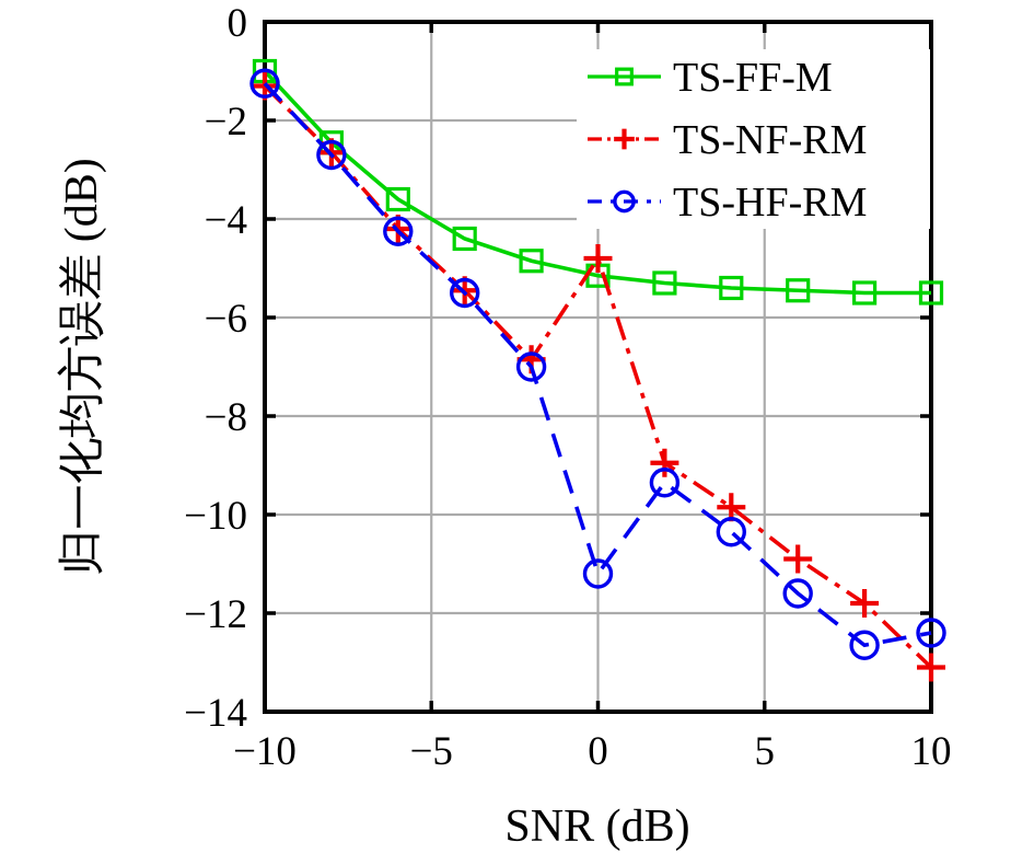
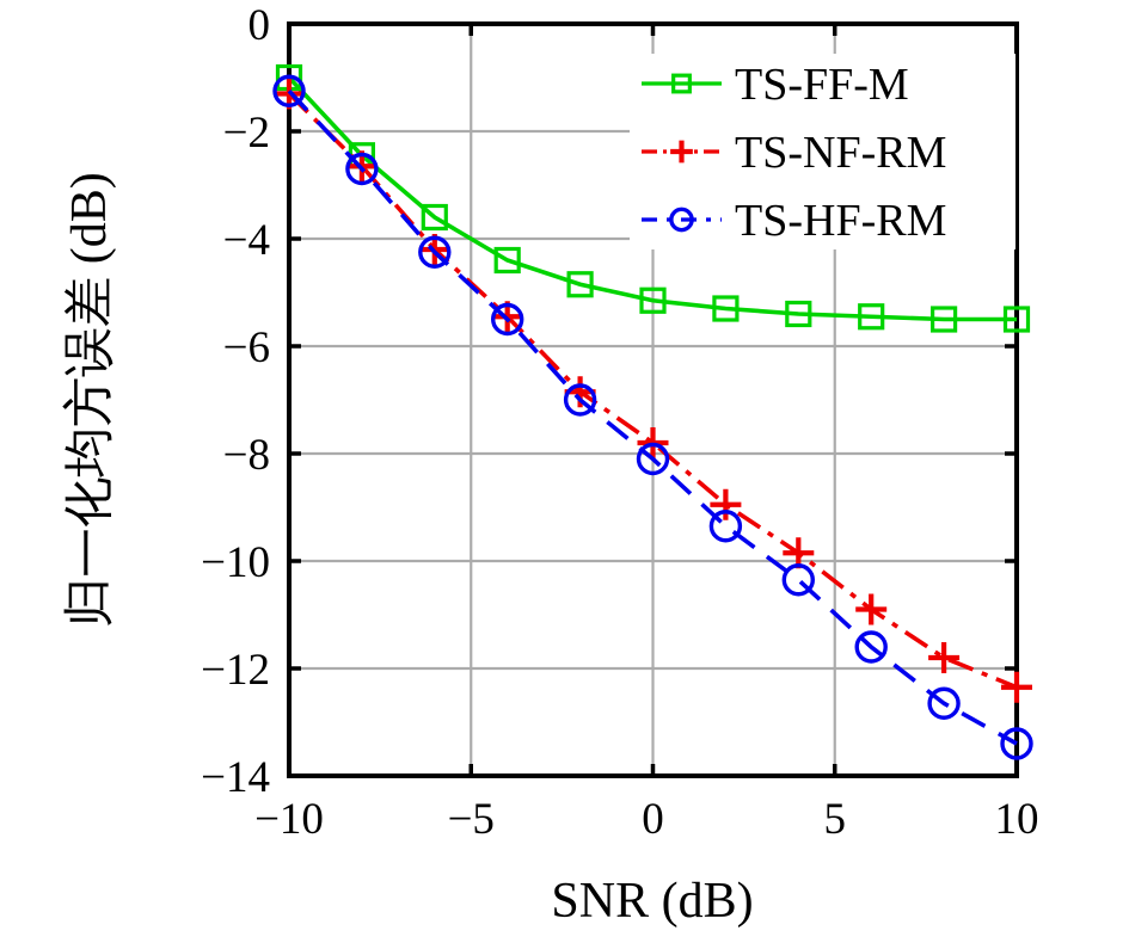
TS-NF-RM/0: -4.8 -> -7.8
TS-HF-RM/0: -11.2 -> -8.1
TS-NF-RM/10: -13.1 -> -12.3
TS-HF-RM/10: -12.4 -> -13.4
